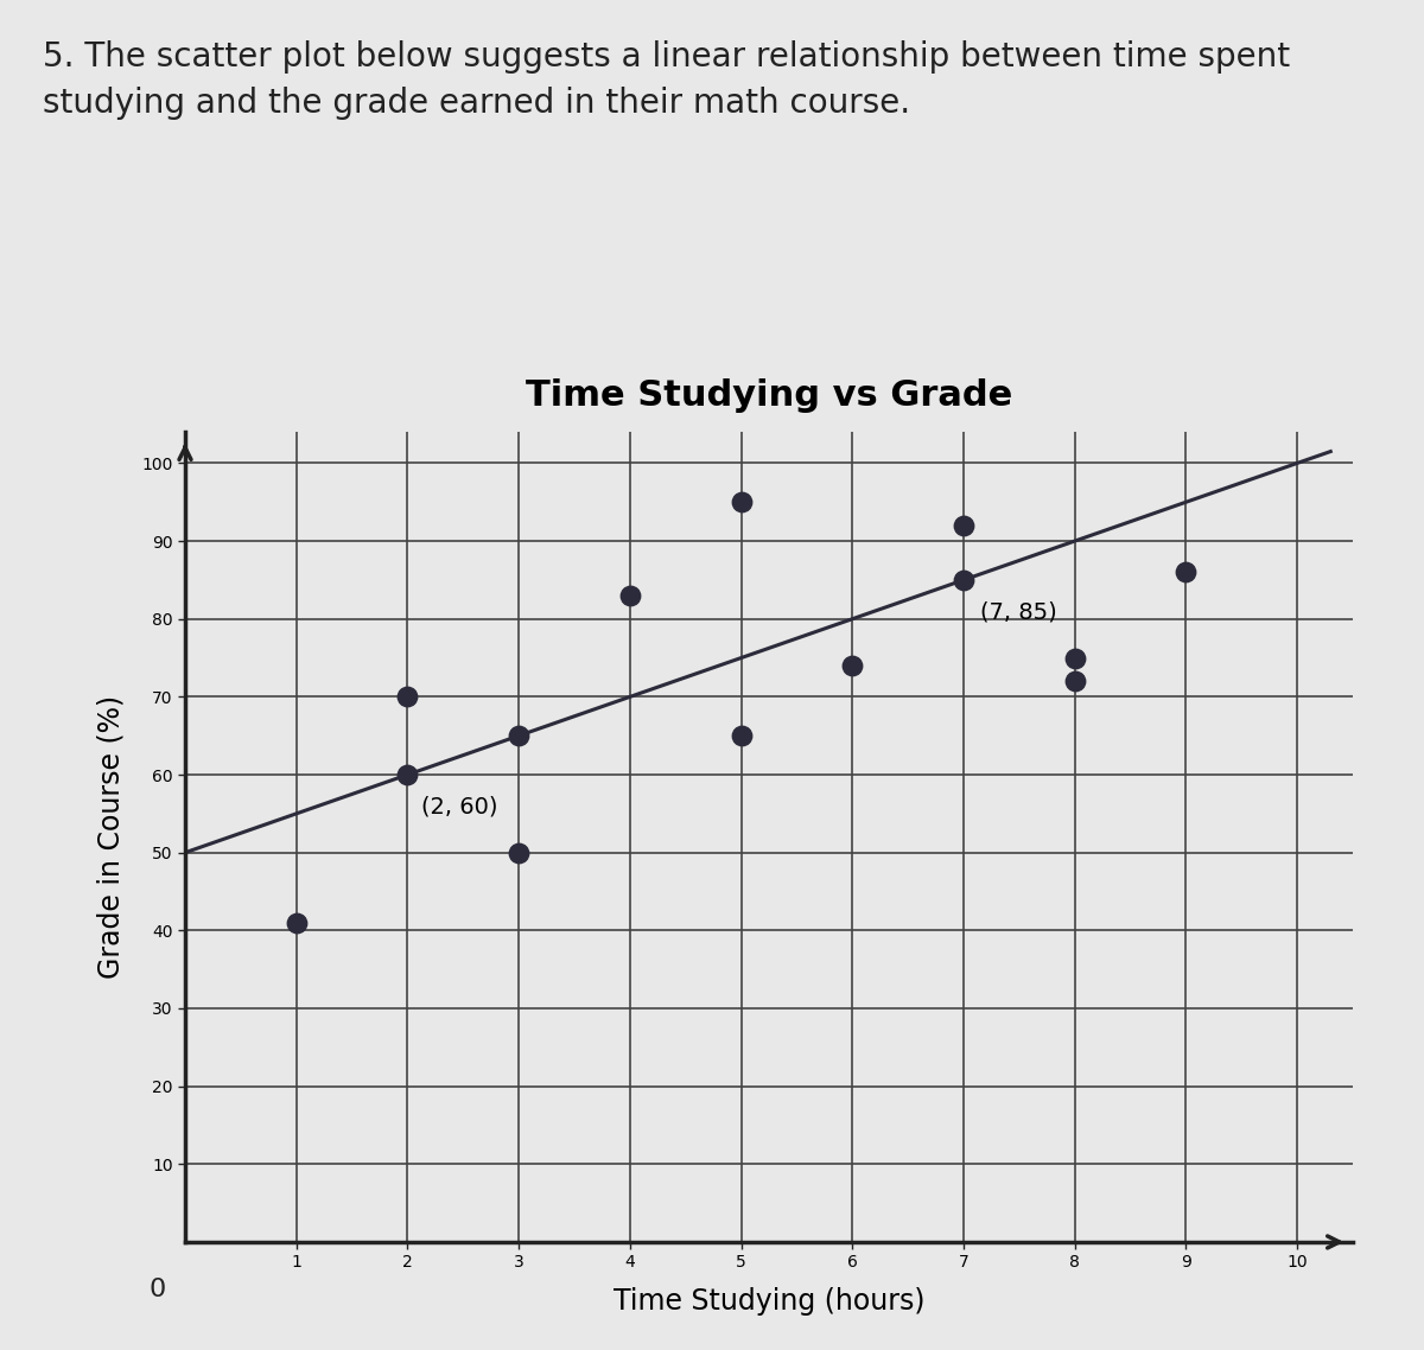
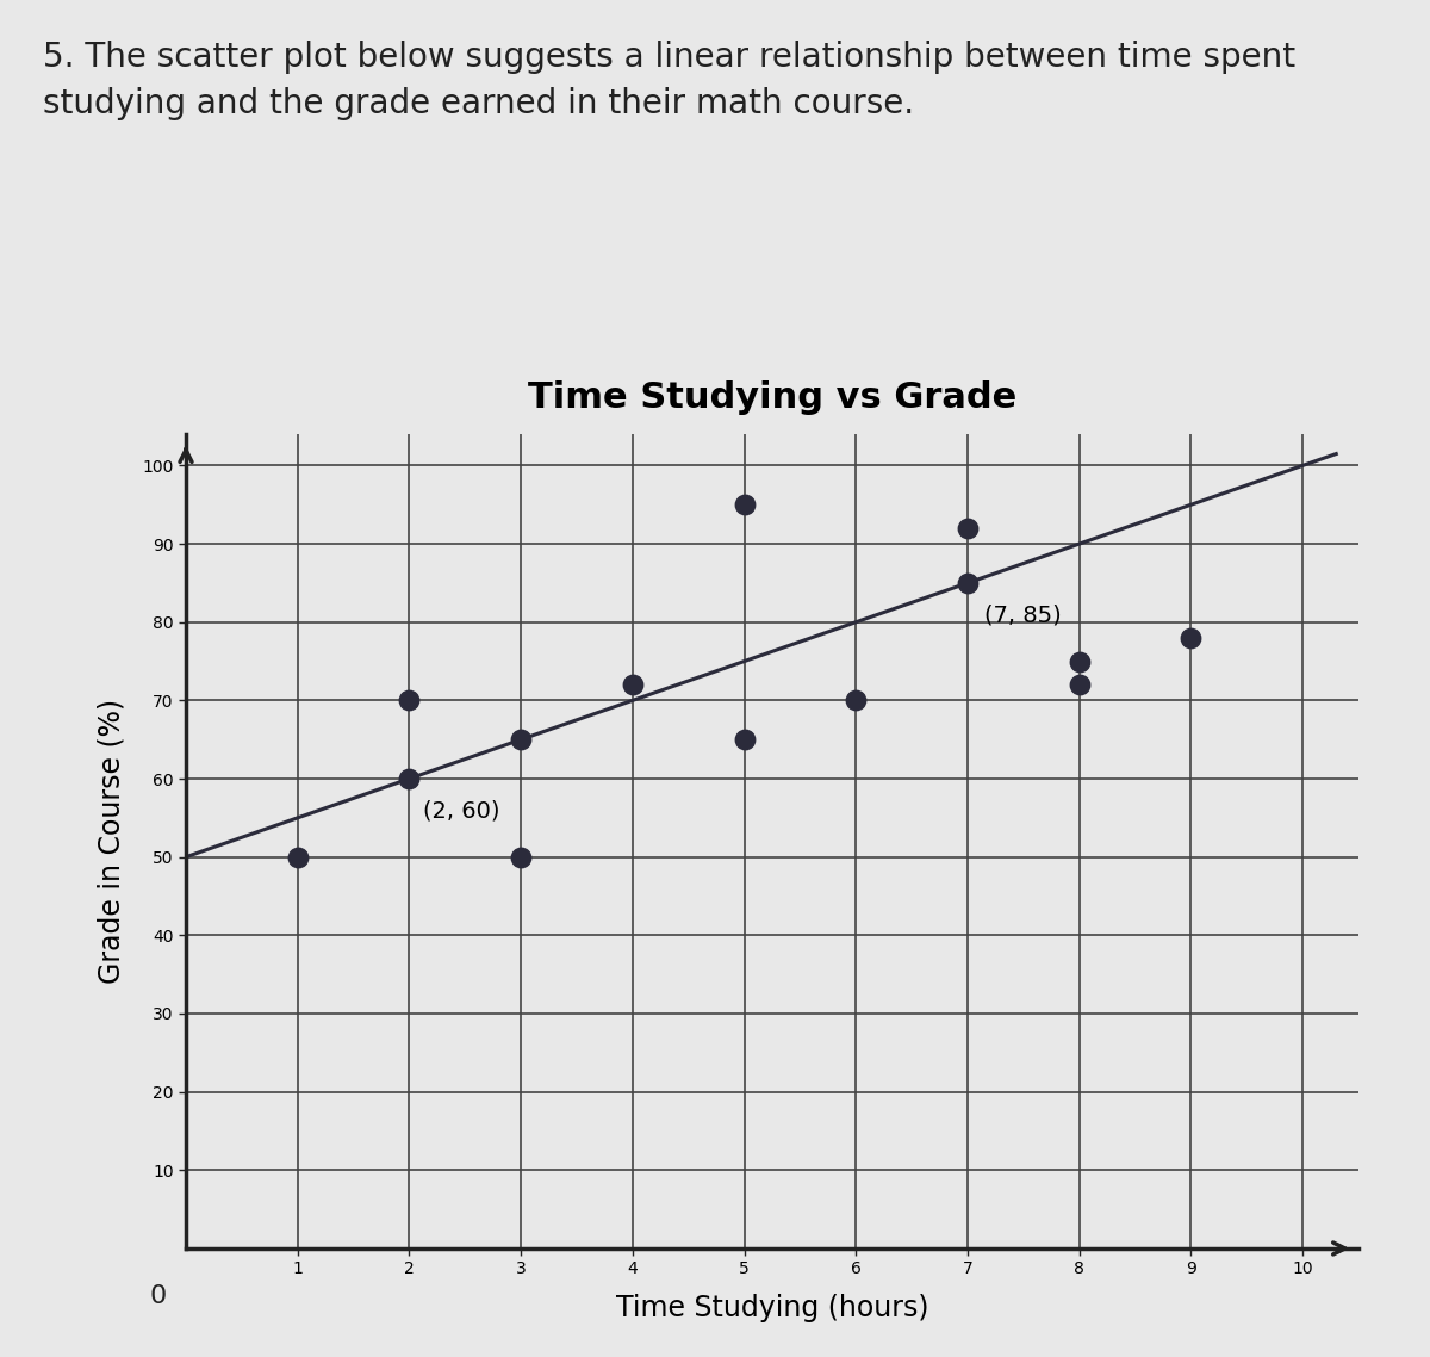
1: 41 -> 50
4: 83 -> 72
6: 74 -> 70
9: 86 -> 78
